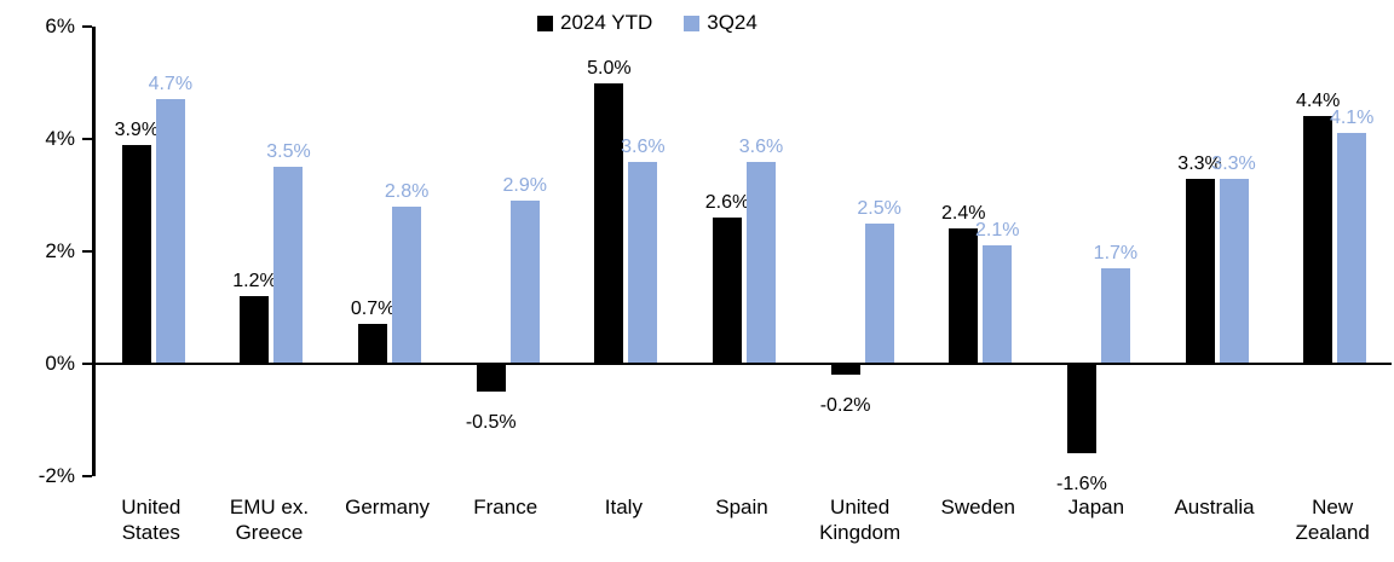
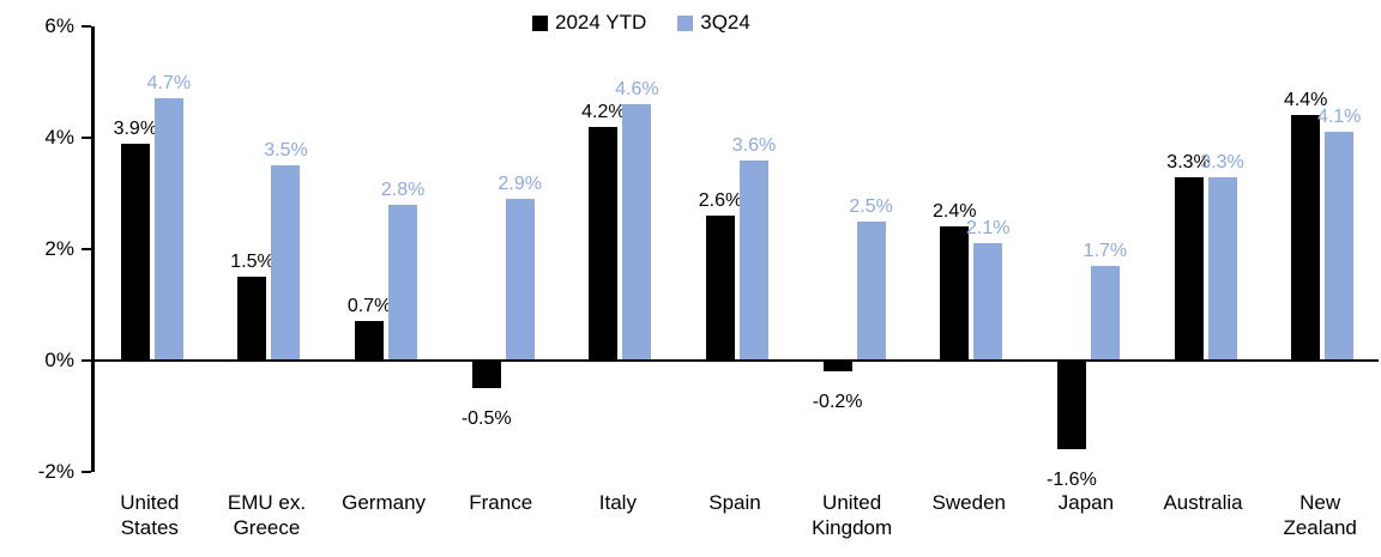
2024 YTD/EMU ex. Greece: 1.2% -> 1.5%
2024 YTD/Italy: 5.0% -> 4.2%
3Q24/Italy: 3.6% -> 4.6%
